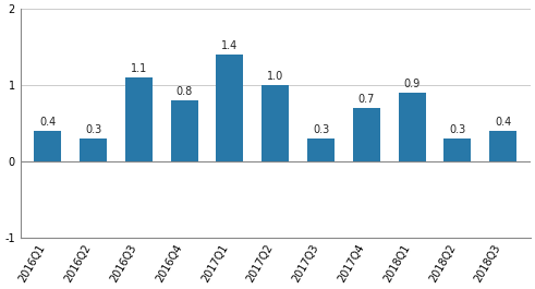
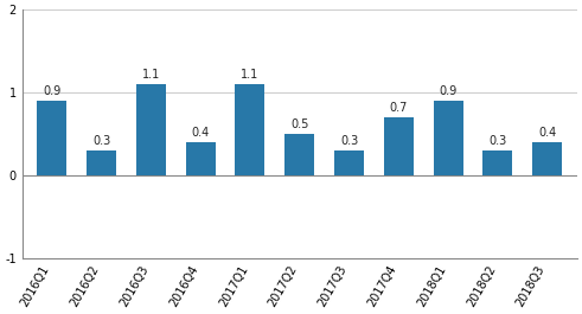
2016Q1: 0.4 -> 0.9
2016Q4: 0.8 -> 0.4
2017Q1: 1.4 -> 1.1
2017Q2: 1.0 -> 0.5
